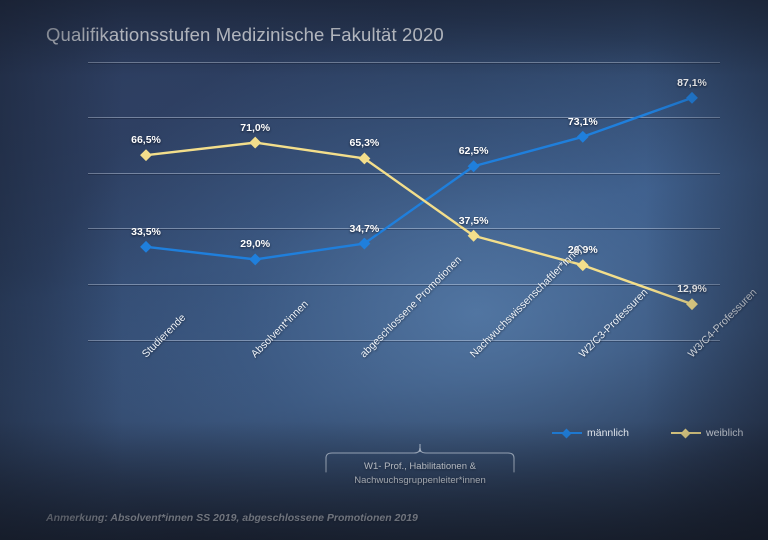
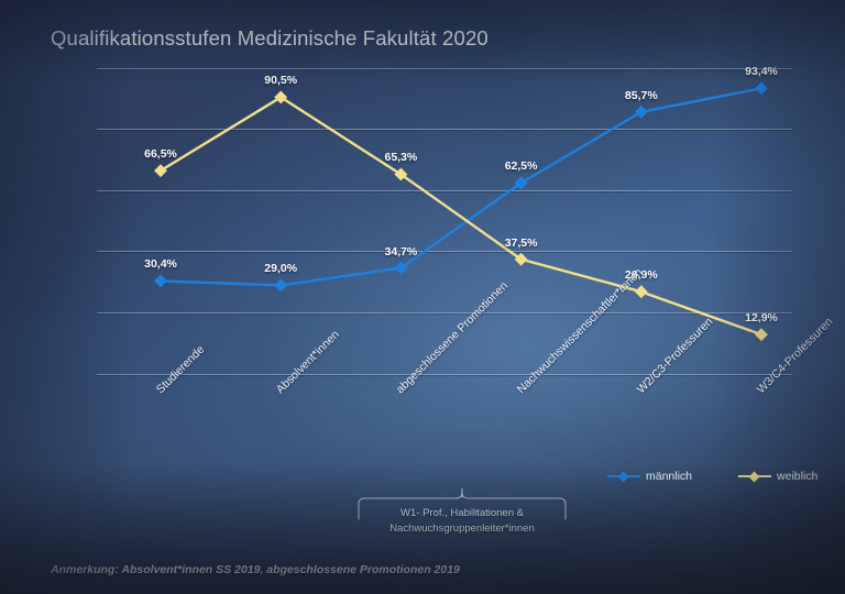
männlich/Studierende: 33,5% -> 30,4%
weiblich/Absolvent*innen: 71,0% -> 90,5%
männlich/W2/C3-Professuren: 73,1% -> 85,7%
männlich/W3/C4-Professuren: 87,1% -> 93,4%
